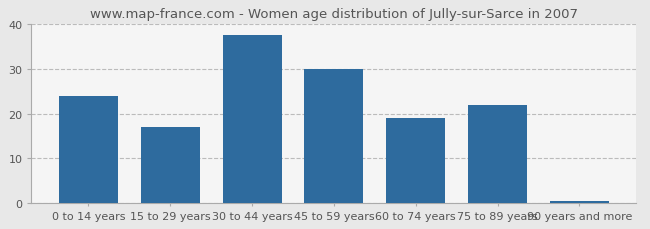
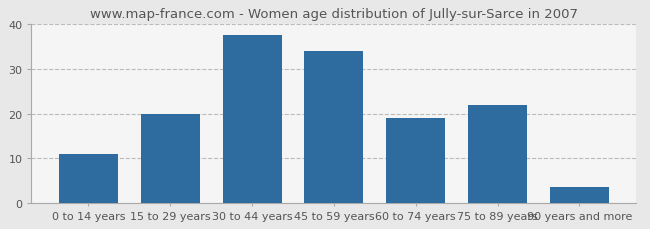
0 to 14 years: 24.0 -> 11.0
15 to 29 years: 17.0 -> 20.0
45 to 59 years: 30.0 -> 34.0
90 years and more: 0.5 -> 3.5
